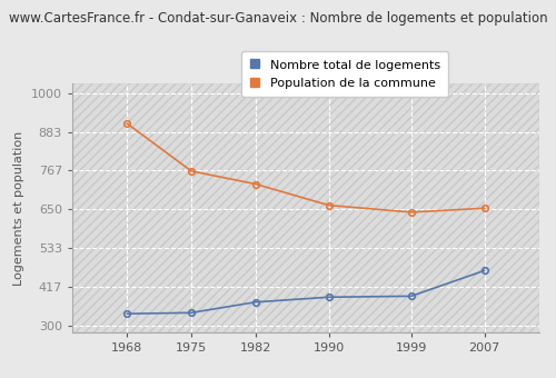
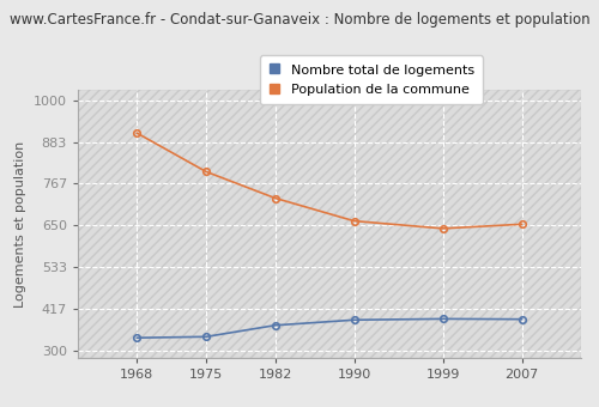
Population de la commune/1975: 765 -> 800
Nombre total de logements/2007: 465 -> 387
